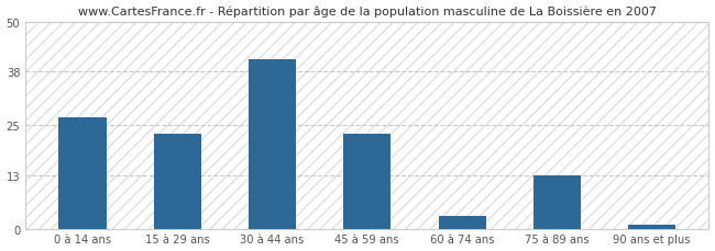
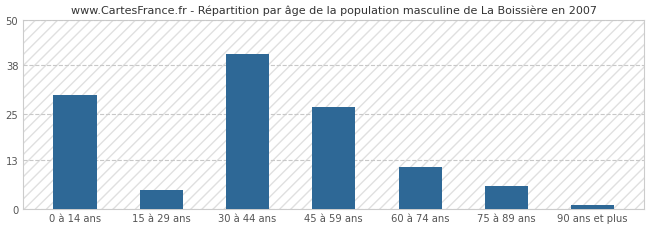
0 à 14 ans: 27 -> 30
15 à 29 ans: 23 -> 5
45 à 59 ans: 23 -> 27
60 à 74 ans: 3 -> 11
75 à 89 ans: 13 -> 6
